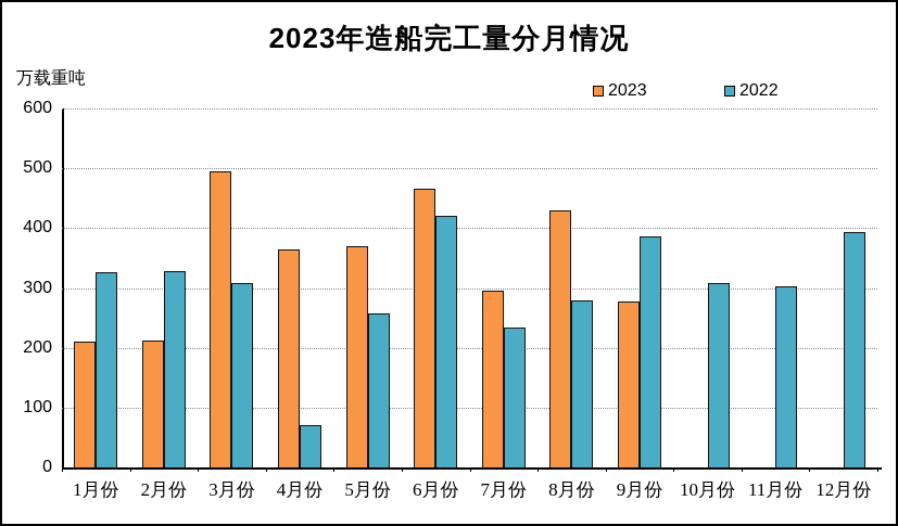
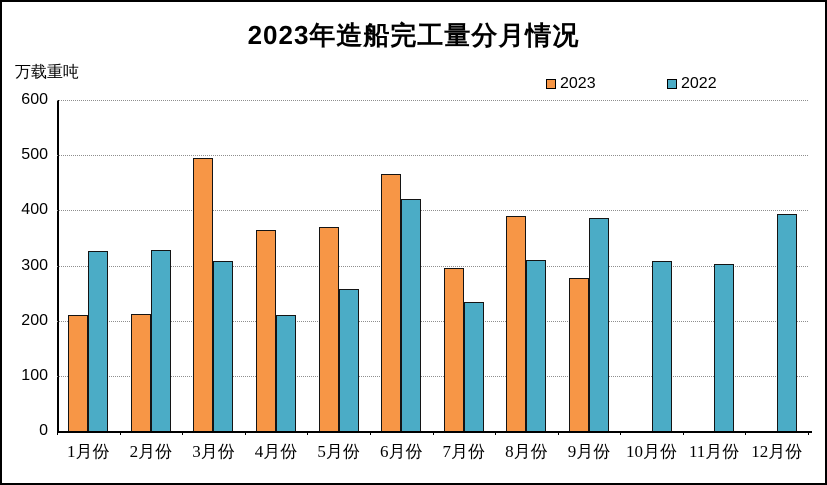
2022/4月份: 70 -> 210
2023/8月份: 430 -> 390
2022/8月份: 280 -> 310
